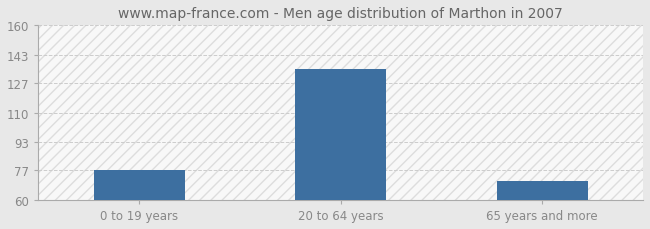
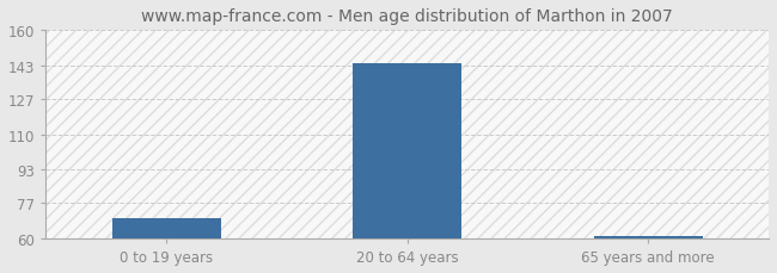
0 to 19 years: 77 -> 70
20 to 64 years: 135 -> 144
65 years and more: 71 -> 61
